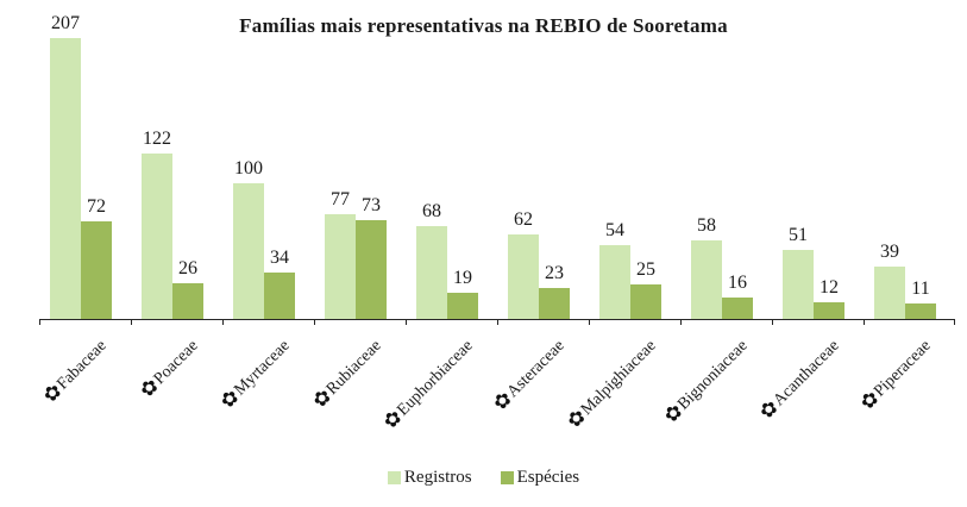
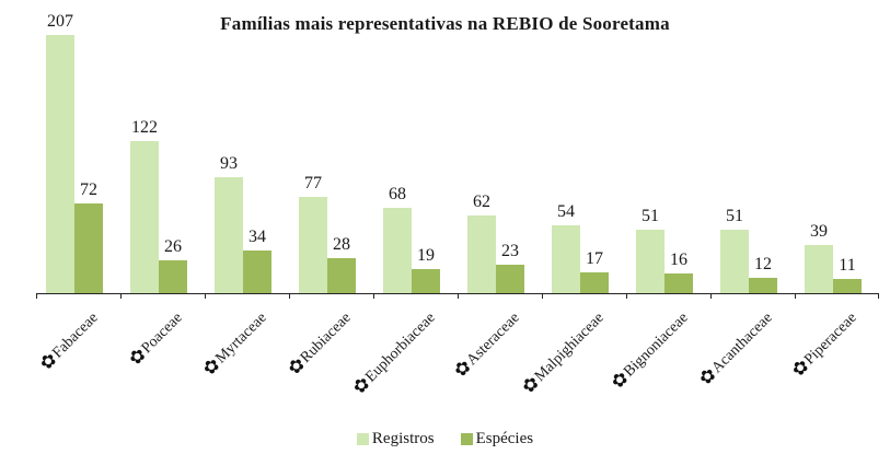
Registros/Myrtaceae: 100 -> 93
Espécies/Rubiaceae: 73 -> 28
Espécies/Malpighiaceae: 25 -> 17
Registros/Bignoniaceae: 58 -> 51
